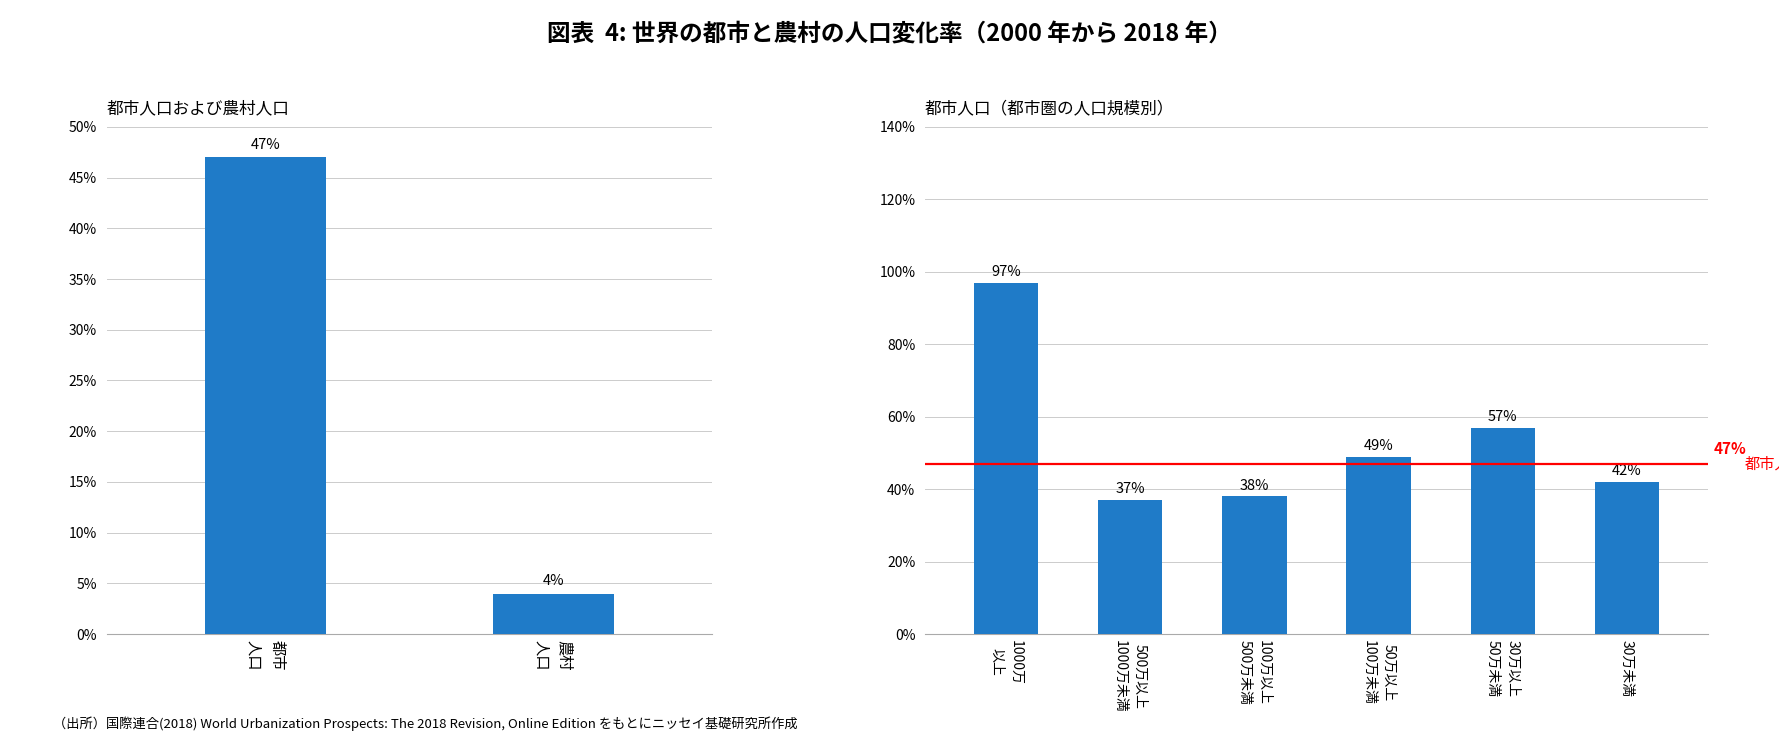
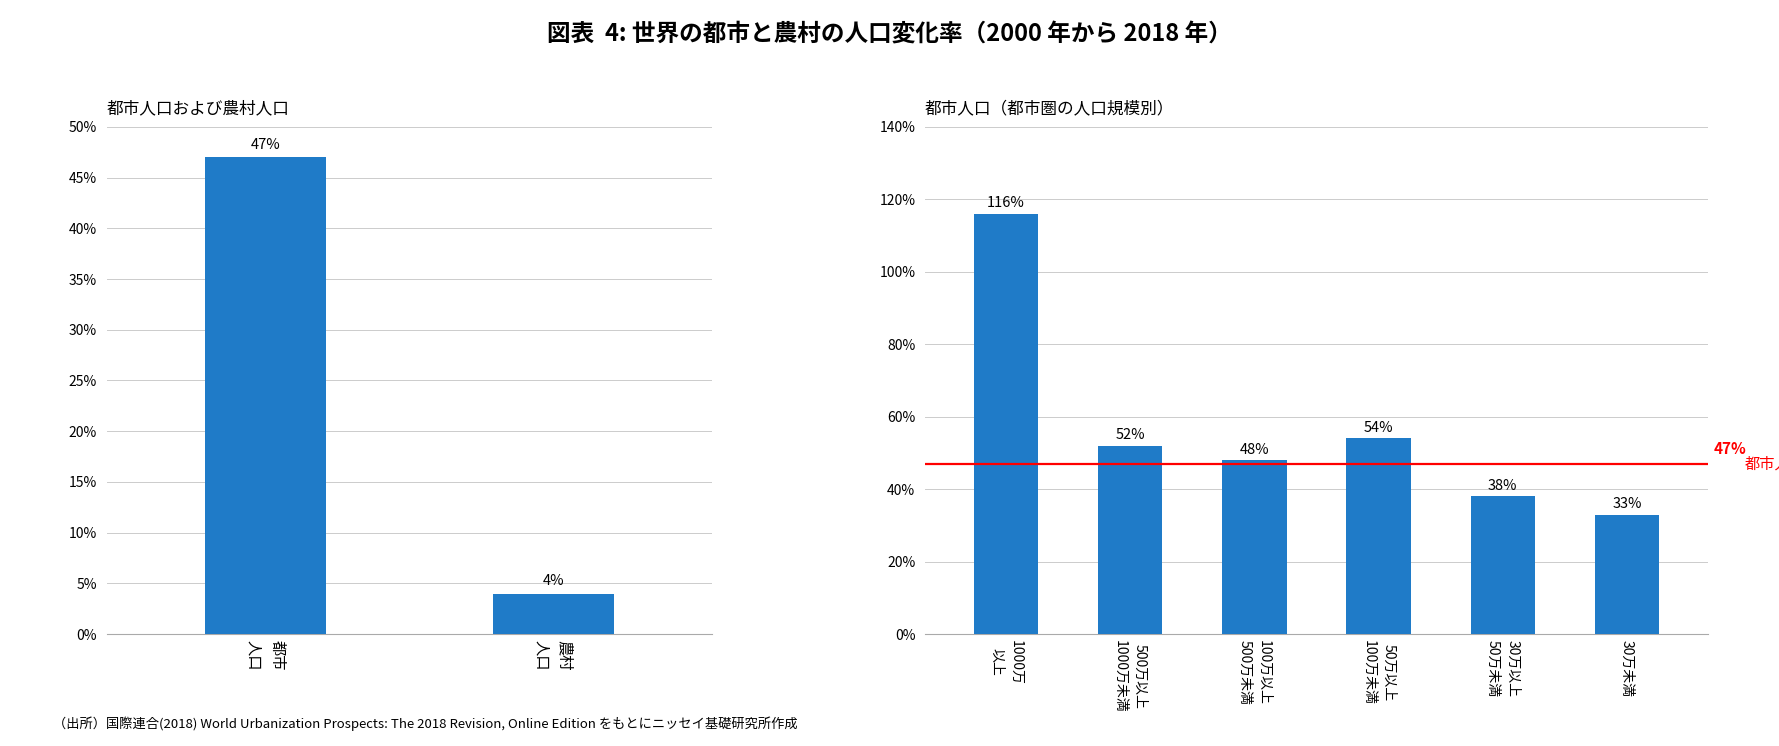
都市人口（都市圏の人口規模別）/1000万 以上: 97% -> 116%
都市人口（都市圏の人口規模別）/500万以上 1000万未満: 37% -> 52%
都市人口（都市圏の人口規模別）/100万以上 500万未満: 38% -> 48%
都市人口（都市圏の人口規模別）/50万以上 100万未満: 49% -> 54%
都市人口（都市圏の人口規模別）/30万以上 50万未満: 57% -> 38%
都市人口（都市圏の人口規模別）/30万未満: 42% -> 33%
